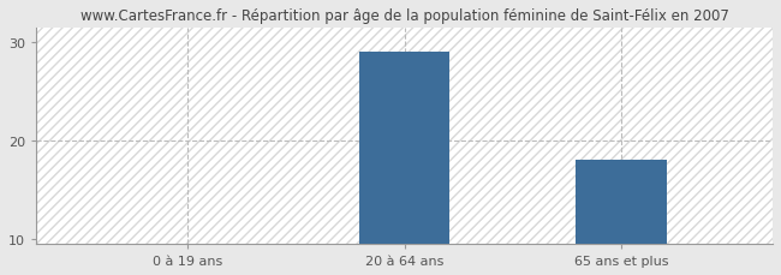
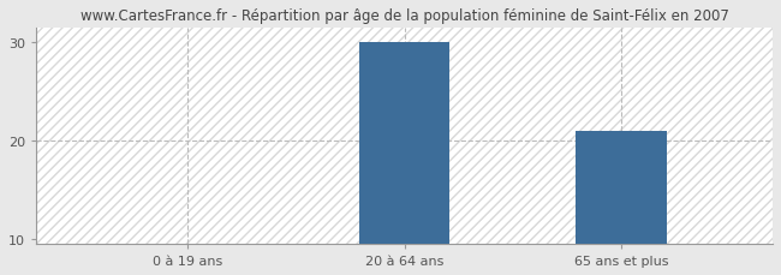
20 à 64 ans: 29 -> 30
65 ans et plus: 18 -> 21
